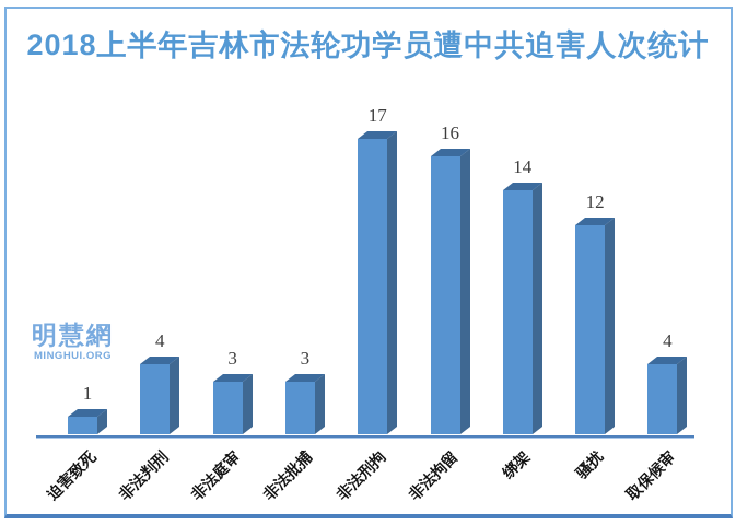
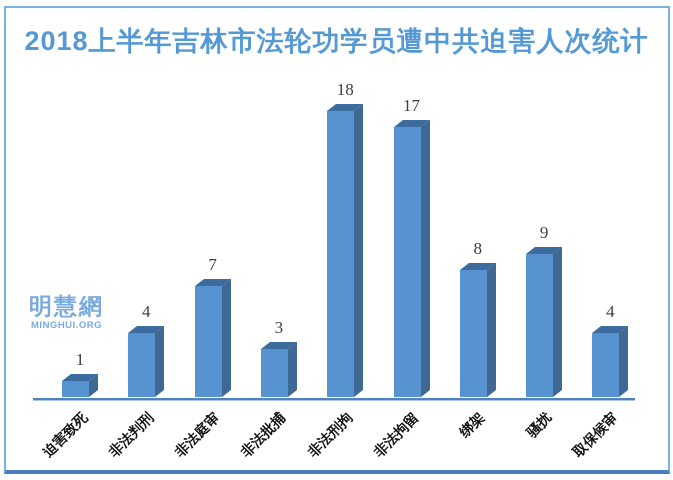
非法庭审: 3 -> 7
非法刑拘: 17 -> 18
非法拘留: 16 -> 17
绑架: 14 -> 8
骚扰: 12 -> 9
